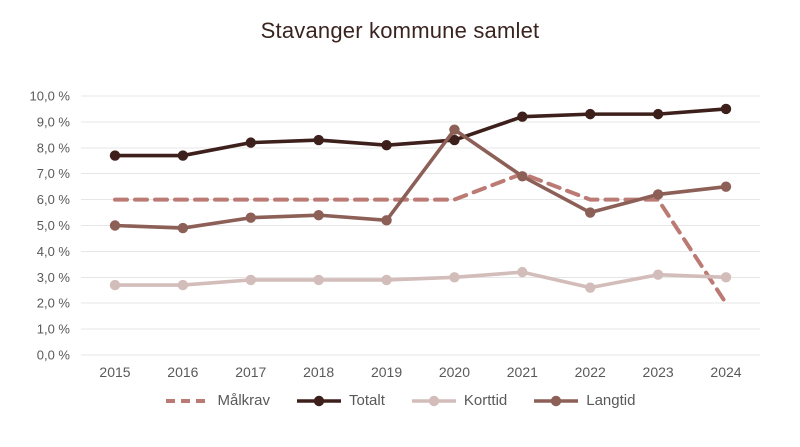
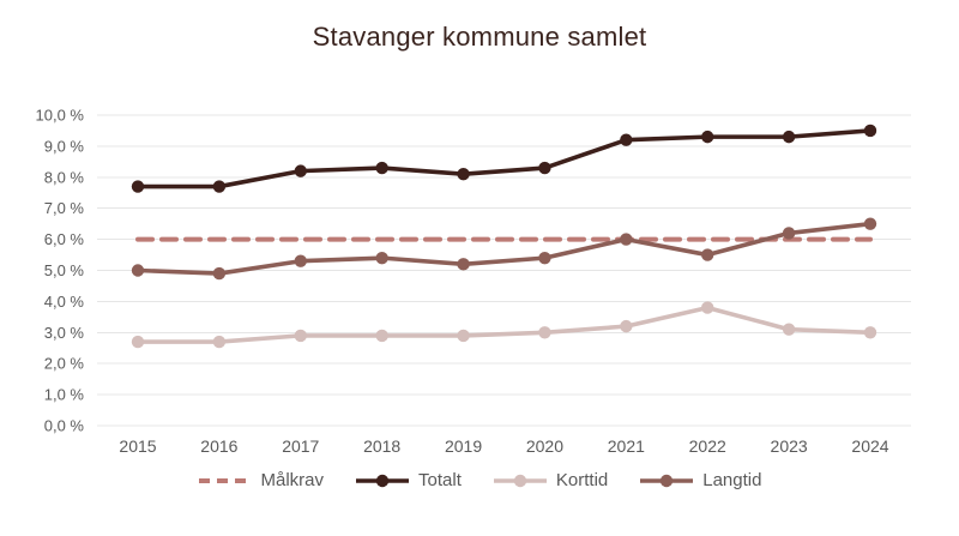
Langtid/2020: 8,7% -> 5,4%
Målkrav/2021: 7% -> 6%
Langtid/2021: 6,9% -> 6,0%
Korttid/2022: 2,6% -> 3,8%
Målkrav/2024: 2% -> 6%
